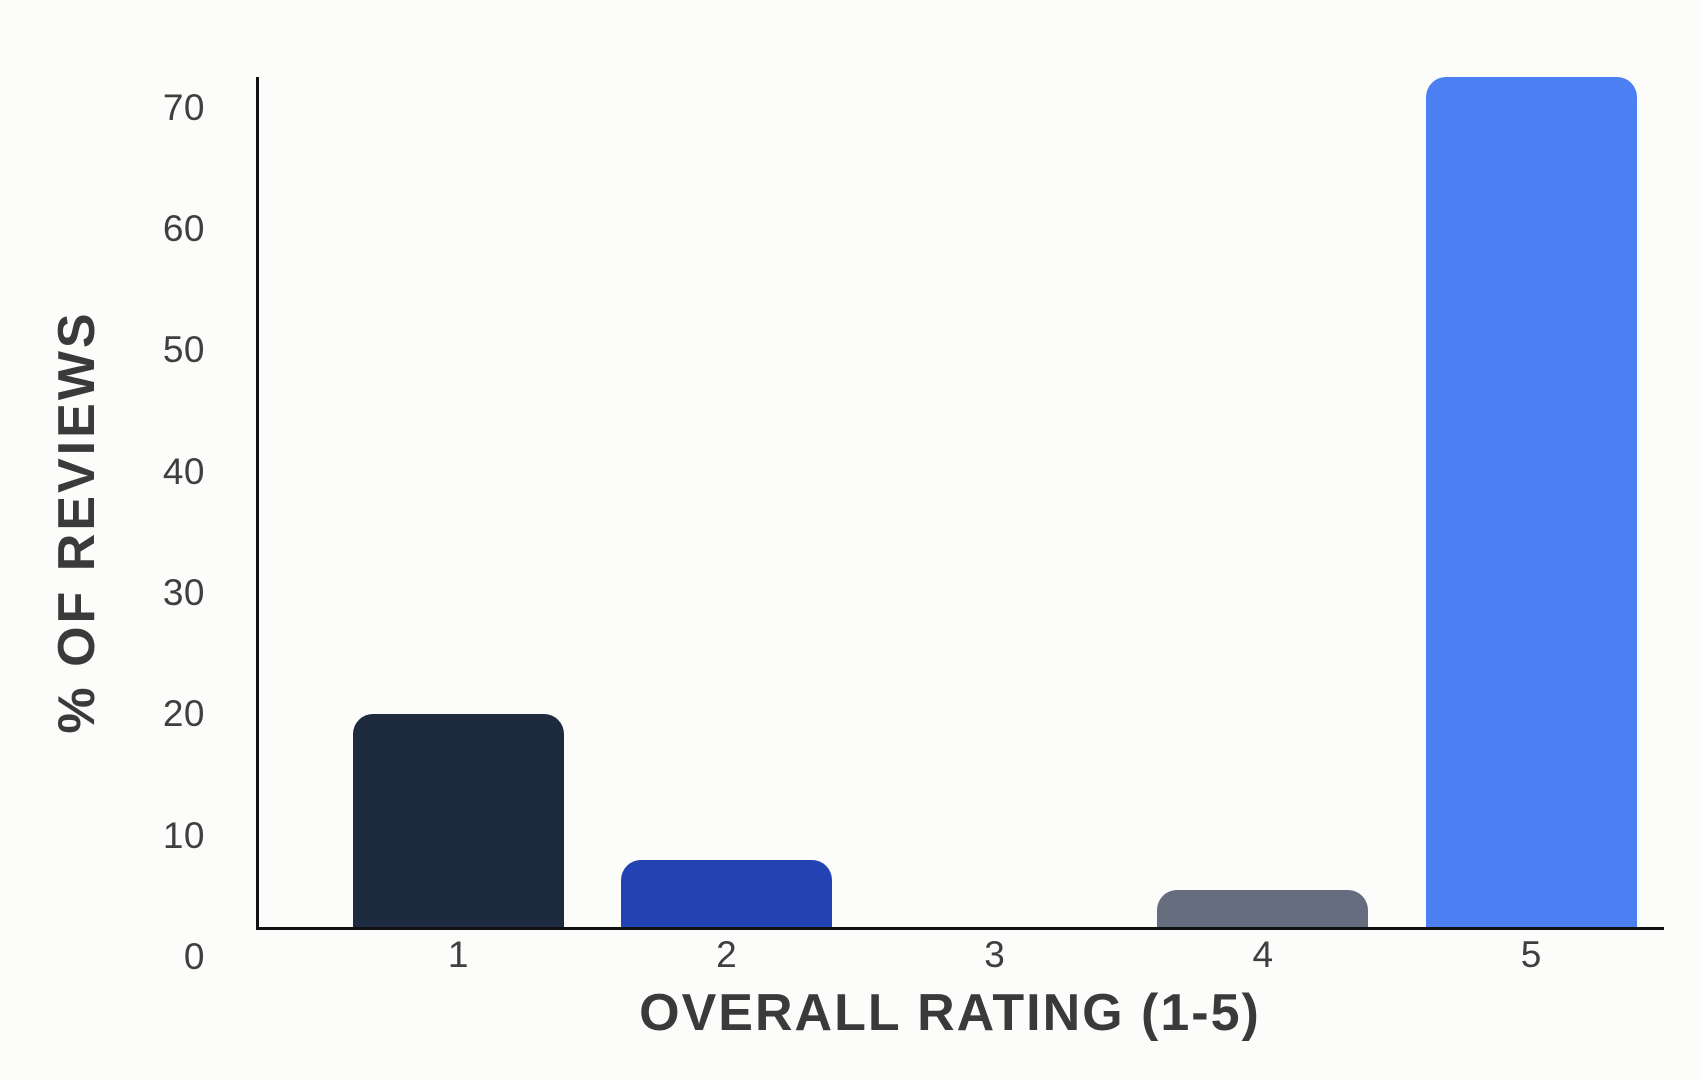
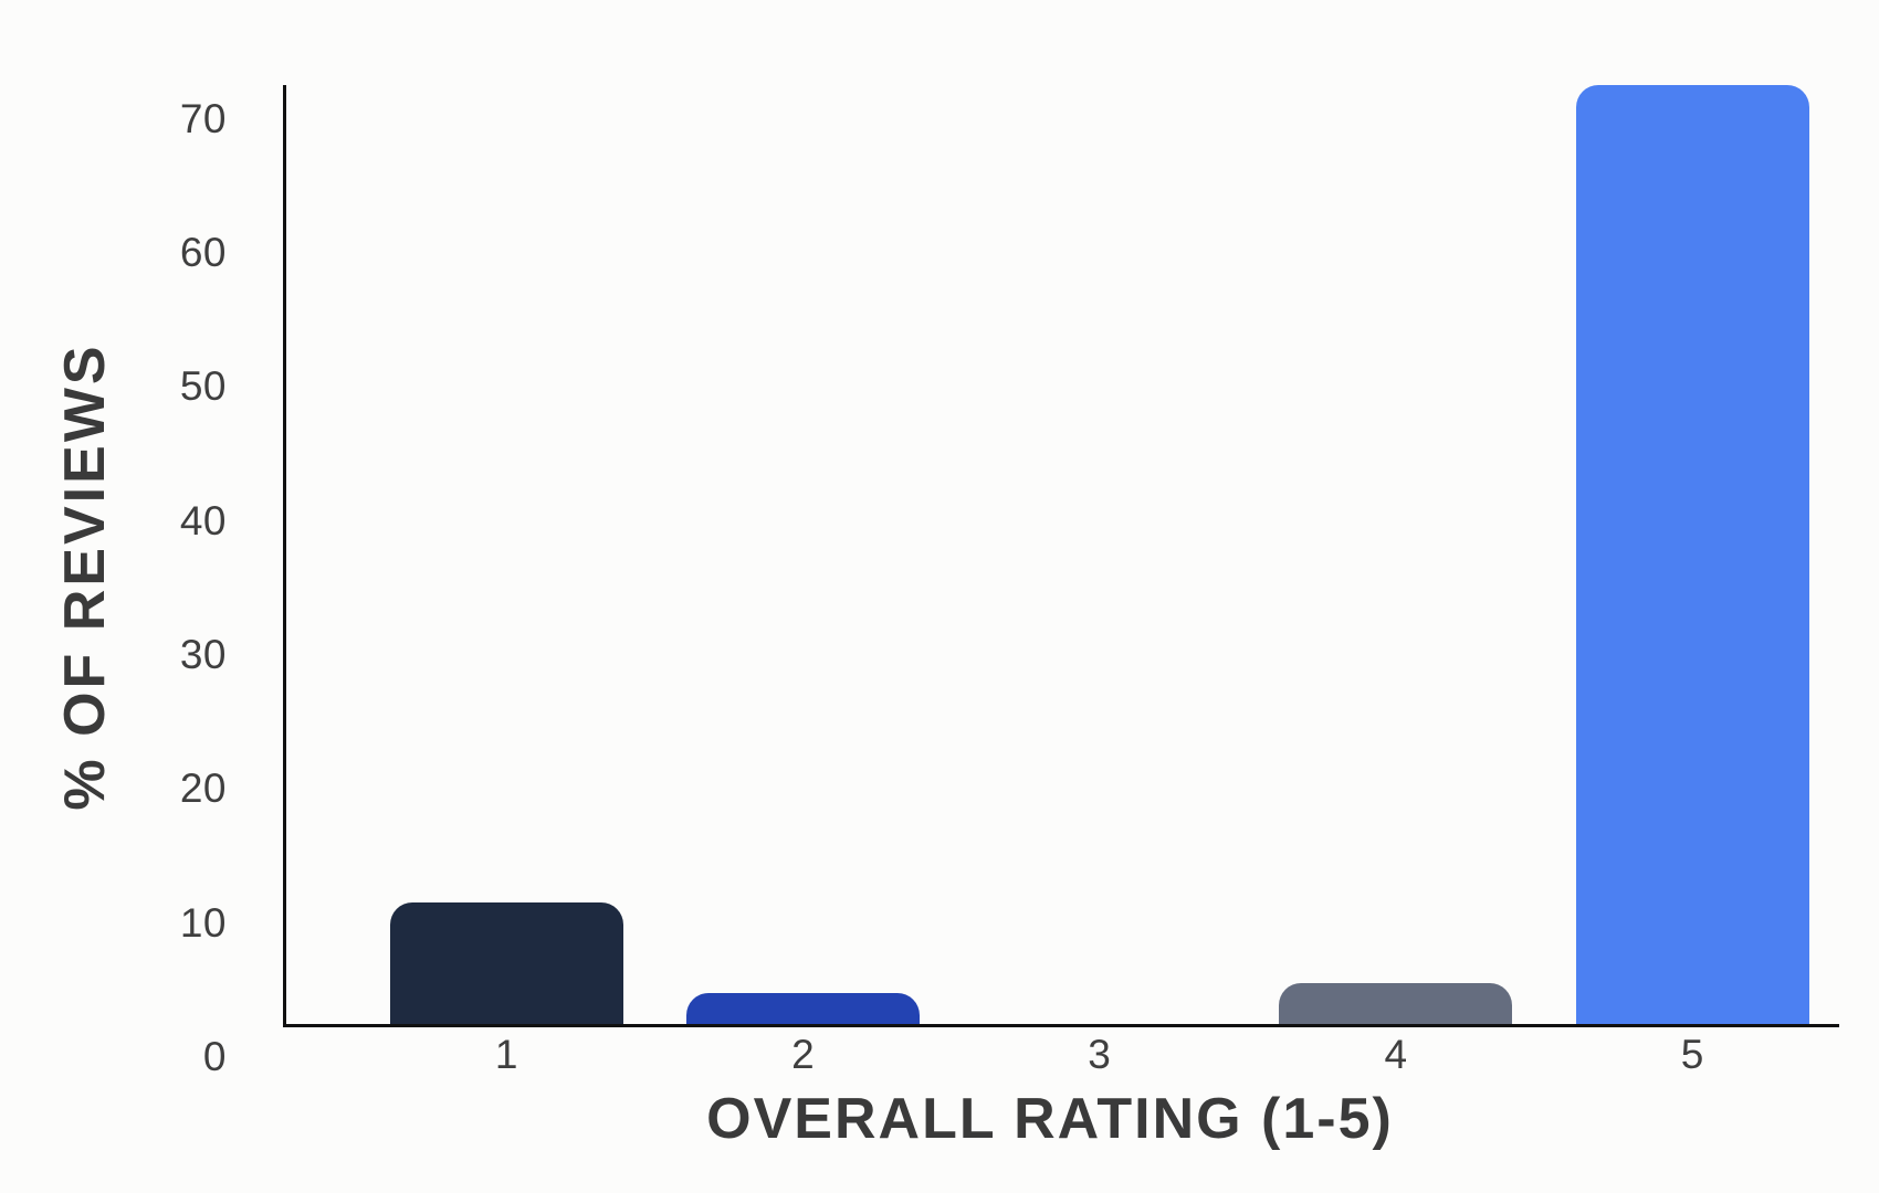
1: 20.0 -> 11.5
2: 8.0 -> 4.8
